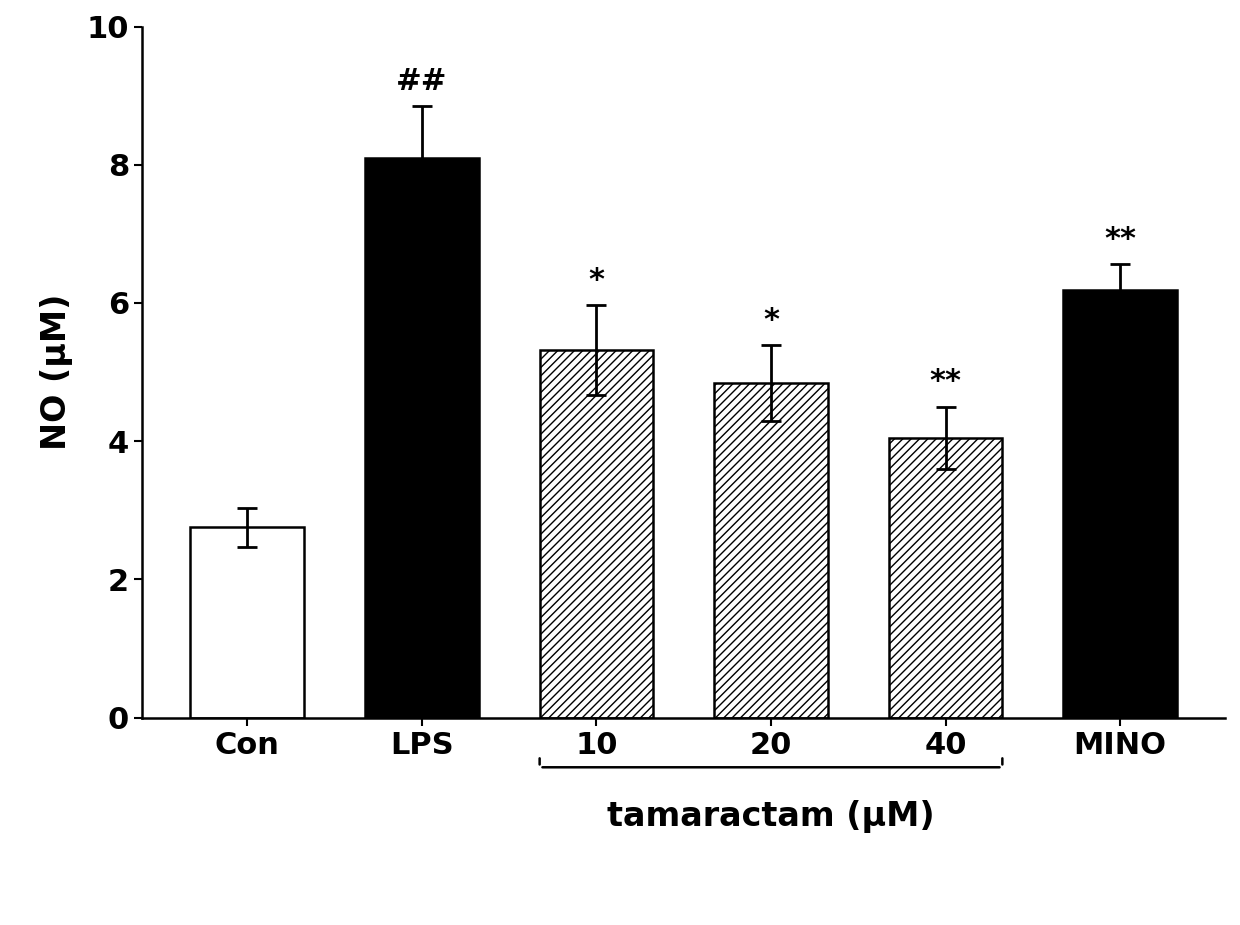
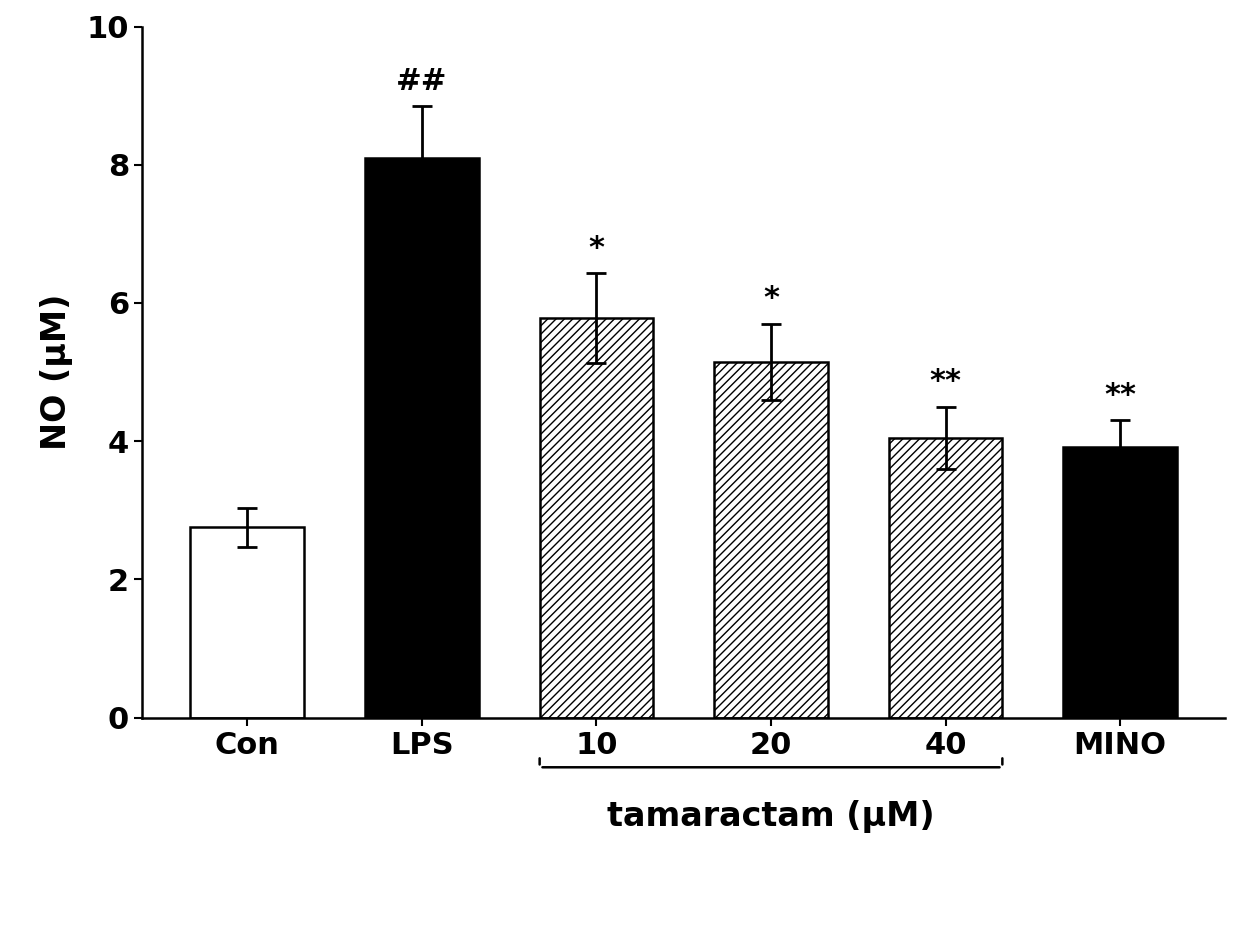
10: 5.32 -> 5.78
20: 4.84 -> 5.15
MINO: 6.18 -> 3.92
